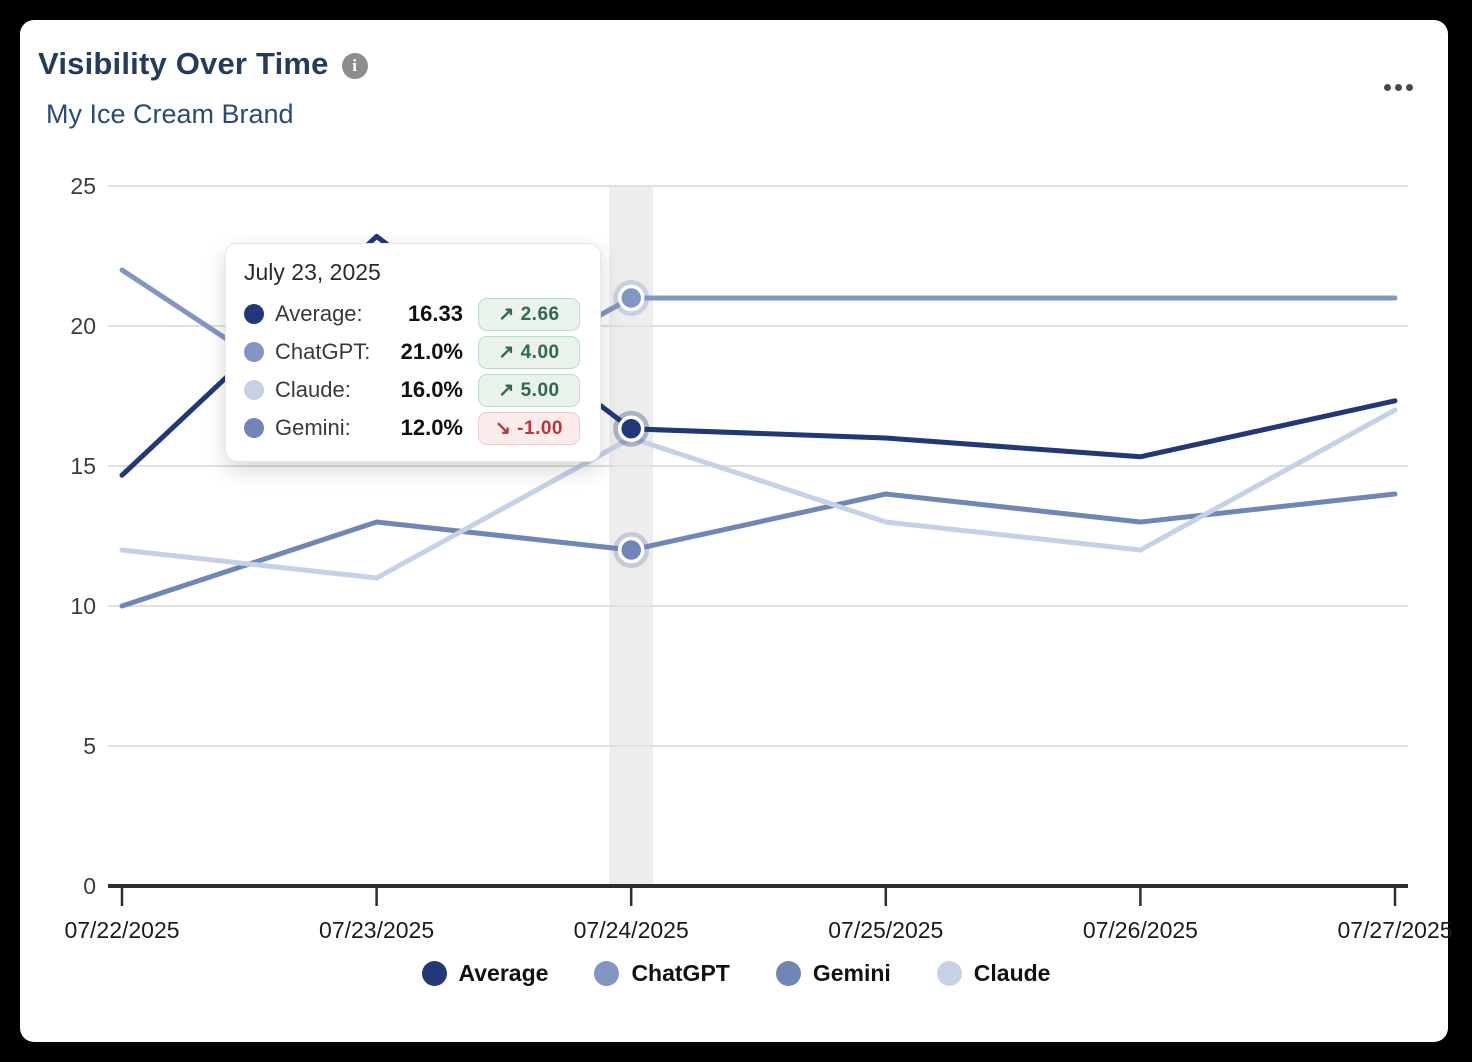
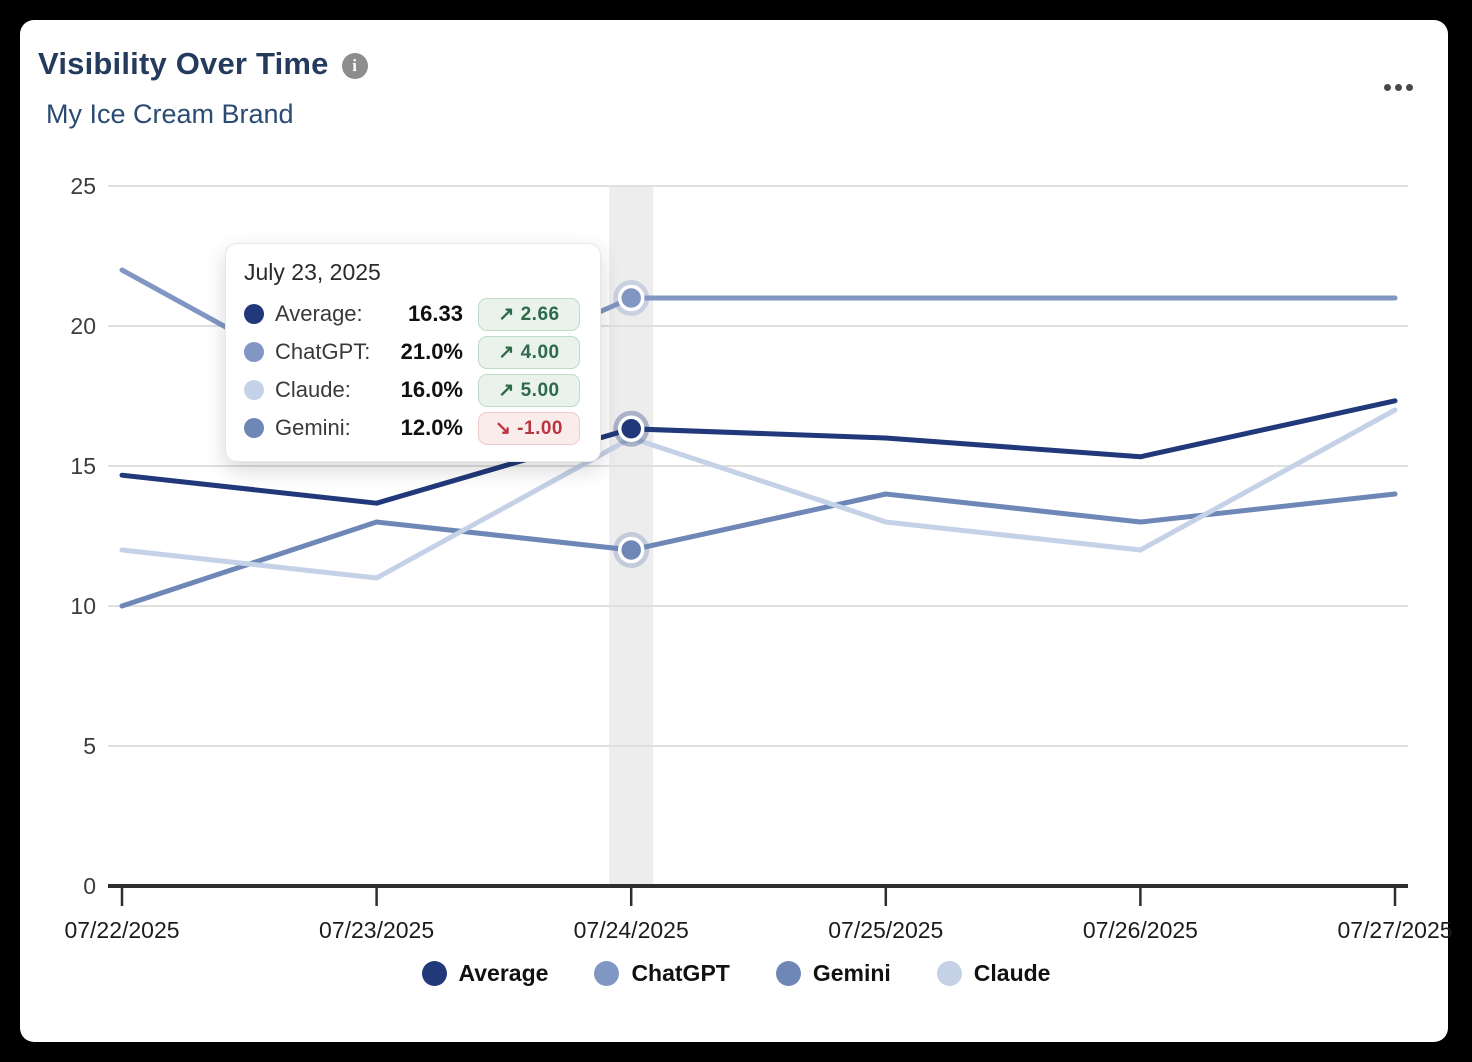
Average/07/23/2025: 23.2 -> 13.7
ChatGPT/07/23/2025: 16 -> 17
